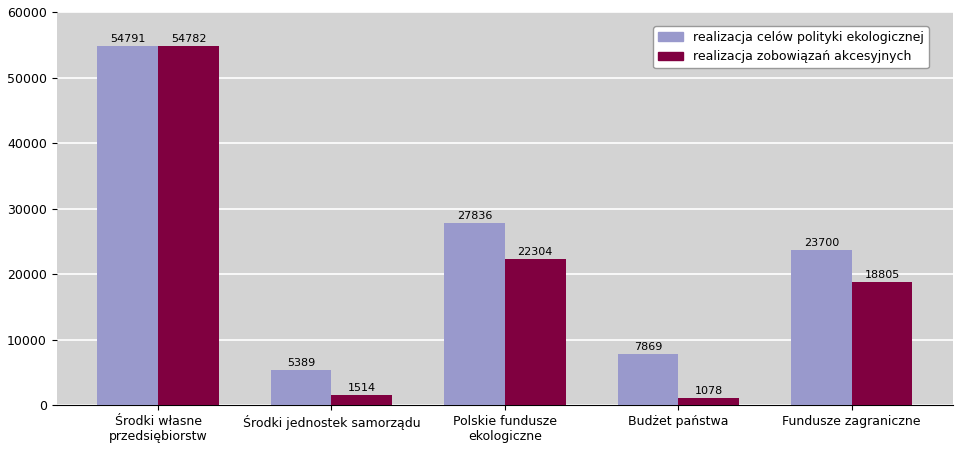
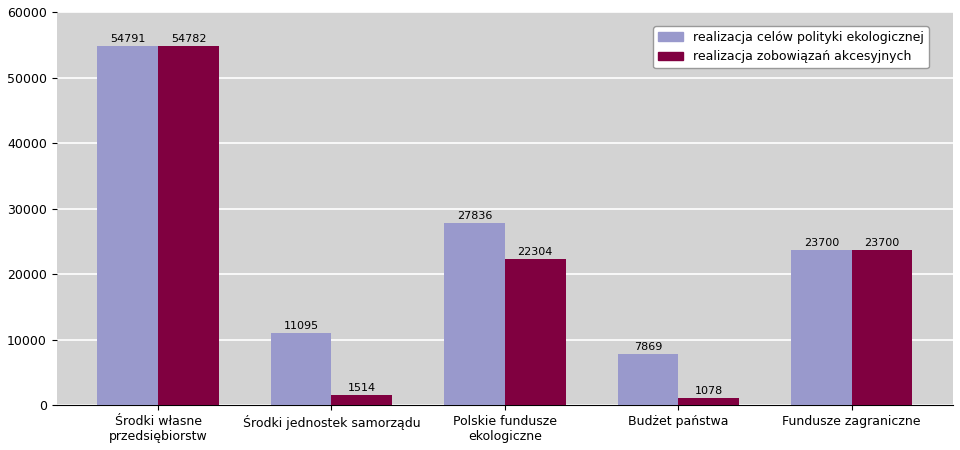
realizacja celów polityki ekologicznej/Środki jednostek samorządu: 5389 -> 11095
realizacja zobowiązań akcesyjnych/Fundusze zagraniczne: 18805 -> 23700
